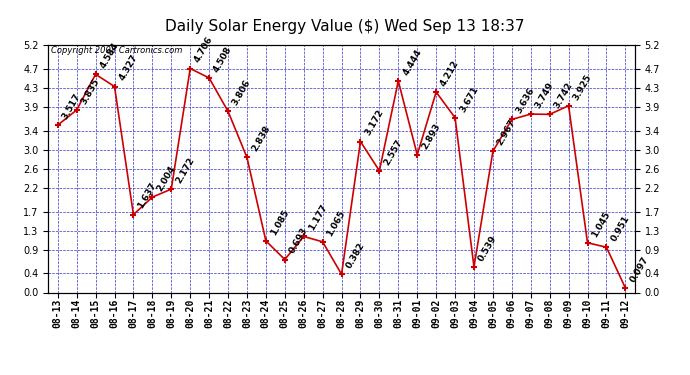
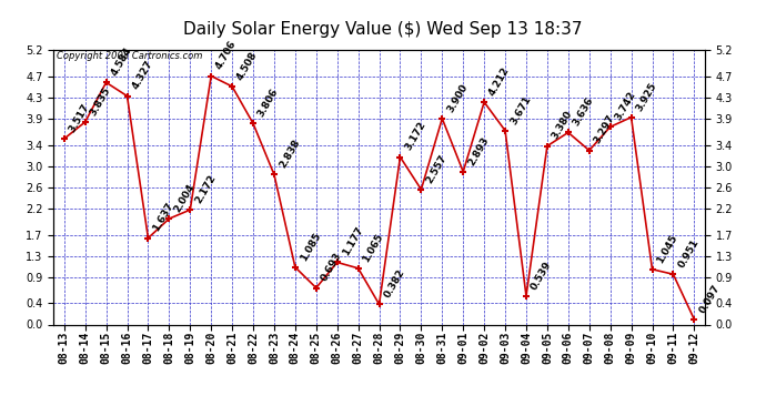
08-31: 4.444 -> 3.900
09-05: 2.967 -> 3.380
09-07: 3.749 -> 3.297
